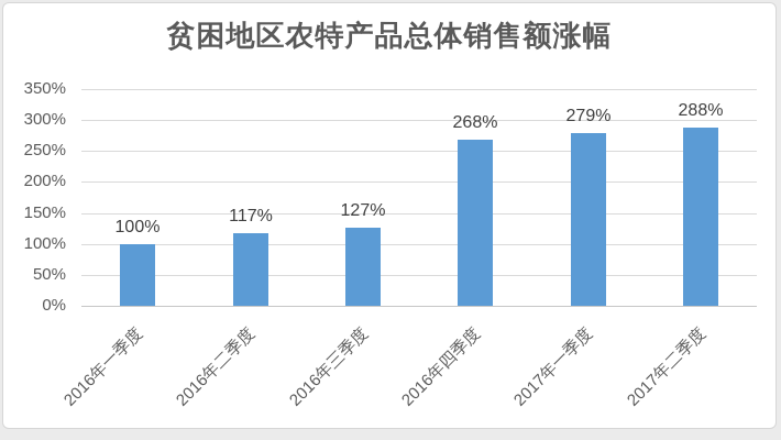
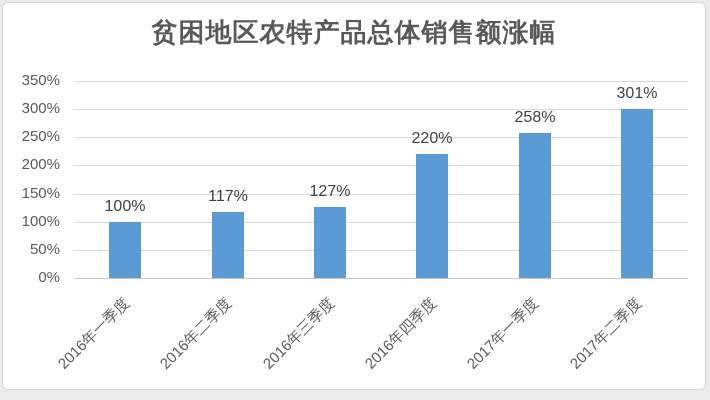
2016年四季度: 268% -> 220%
2017年一季度: 279% -> 258%
2017年二季度: 288% -> 301%
